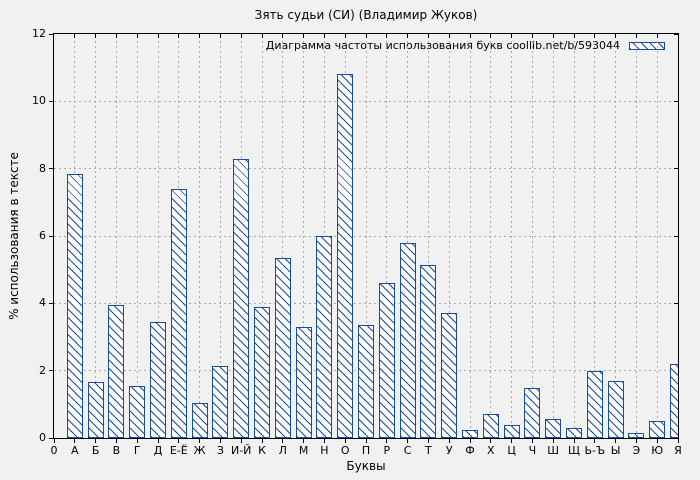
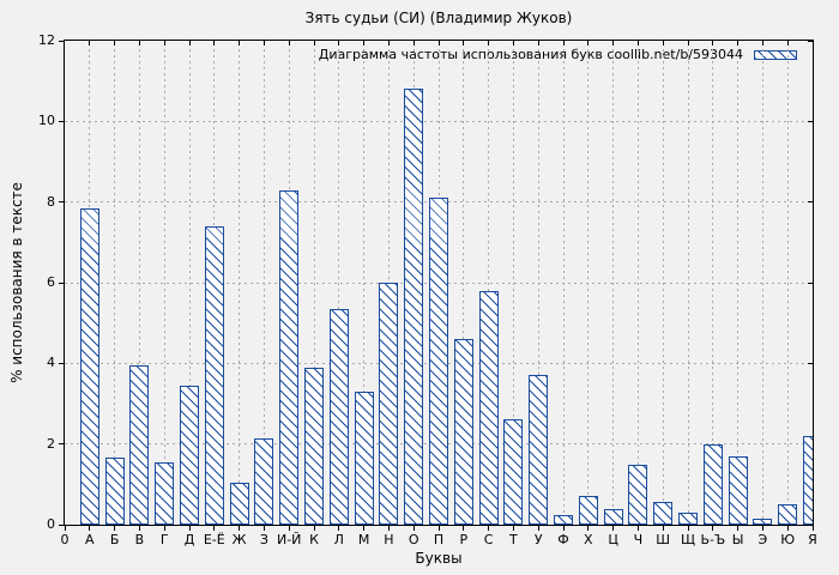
П: 3.4 -> 8.1
Т: 5.2 -> 2.6
